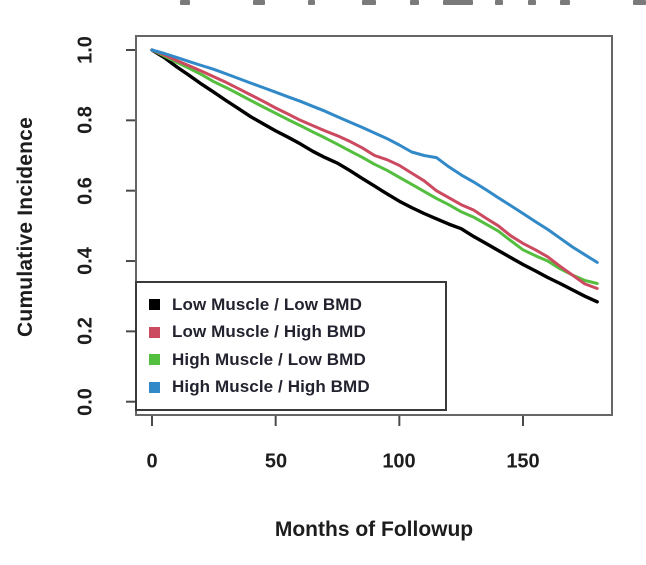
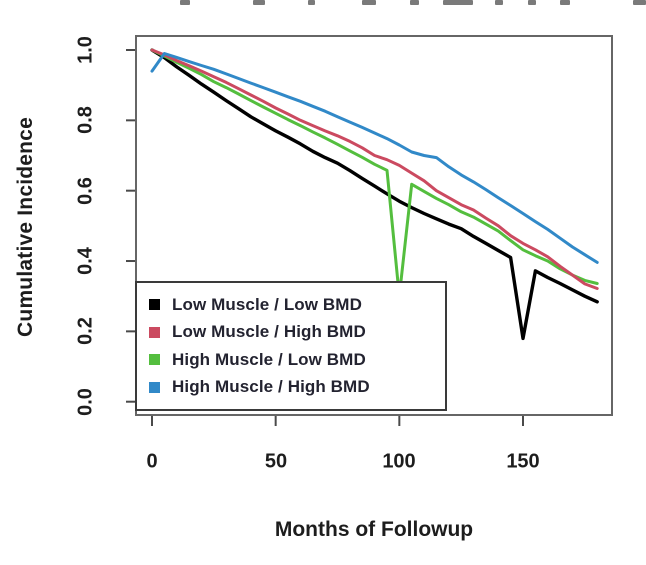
High Muscle / High BMD/0: 1.00 -> 0.94
High Muscle / Low BMD/100: 0.64 -> 0.30
Low Muscle / Low BMD/150: 0.39 -> 0.18
